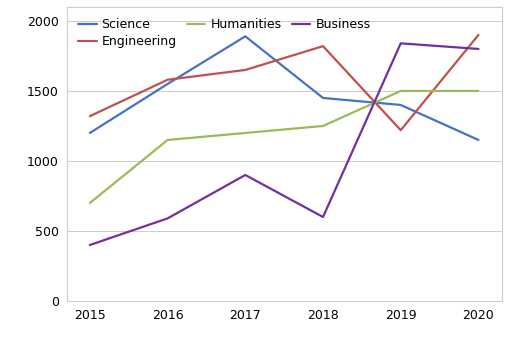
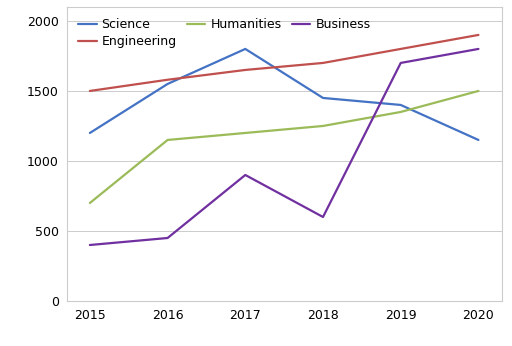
Engineering/2015: 1320 -> 1500
Business/2016: 590 -> 450
Science/2017: 1890 -> 1800
Engineering/2018: 1820 -> 1700
Engineering/2019: 1220 -> 1800
Humanities/2019: 1500 -> 1350
Business/2019: 1840 -> 1700
